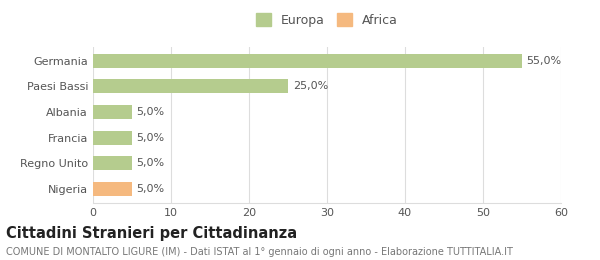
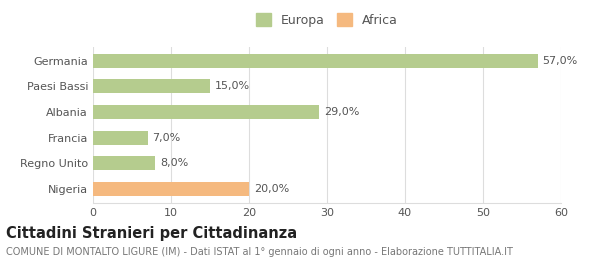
Germania: 55,0% -> 57,0%
Paesi Bassi: 25,0% -> 15,0%
Albania: 5,0% -> 29,0%
Francia: 5,0% -> 7,0%
Regno Unito: 5,0% -> 8,0%
Nigeria: 5,0% -> 20,0%
